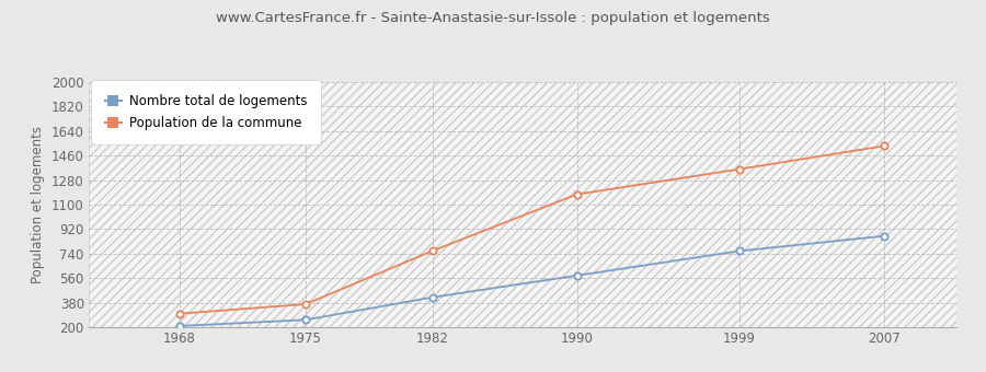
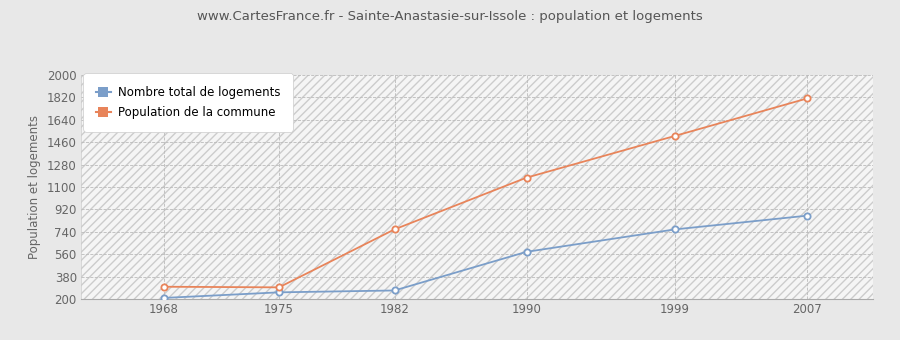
Population de la commune/1975: 370 -> 300
Nombre total de logements/1982: 420 -> 270
Population de la commune/1999: 1360 -> 1510
Population de la commune/2007: 1530 -> 1810
